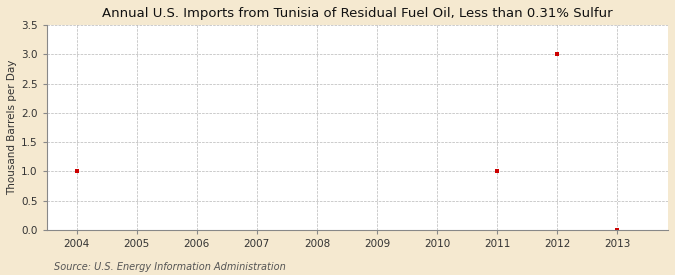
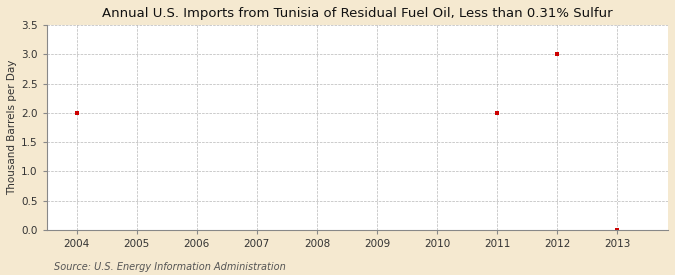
2004: 1 -> 2
2011: 1 -> 2
